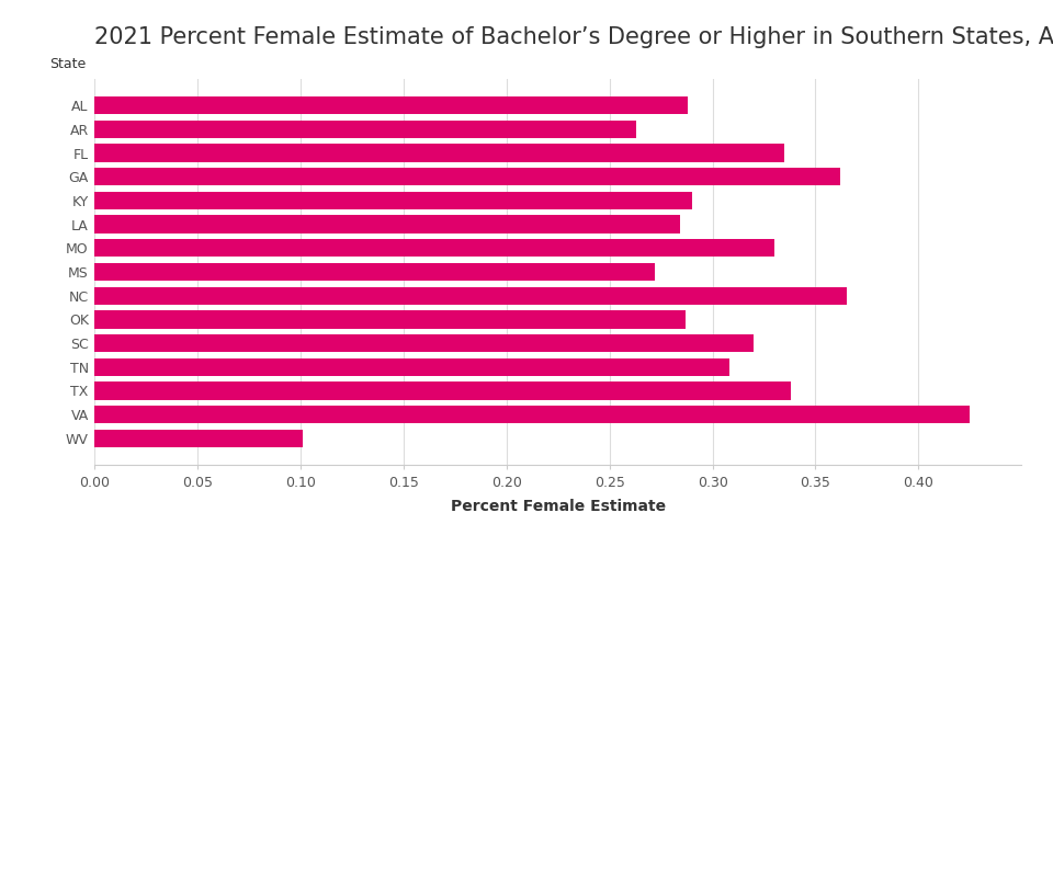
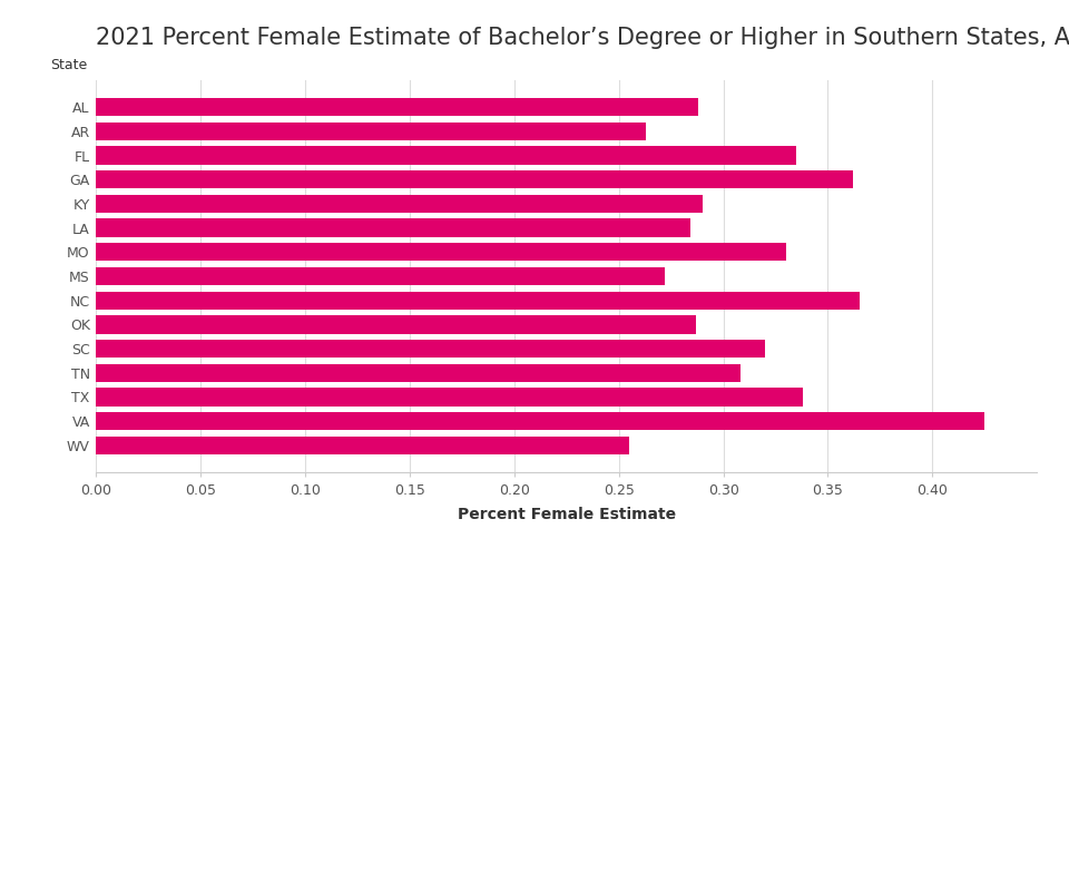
WV: 0.101 -> 0.255
